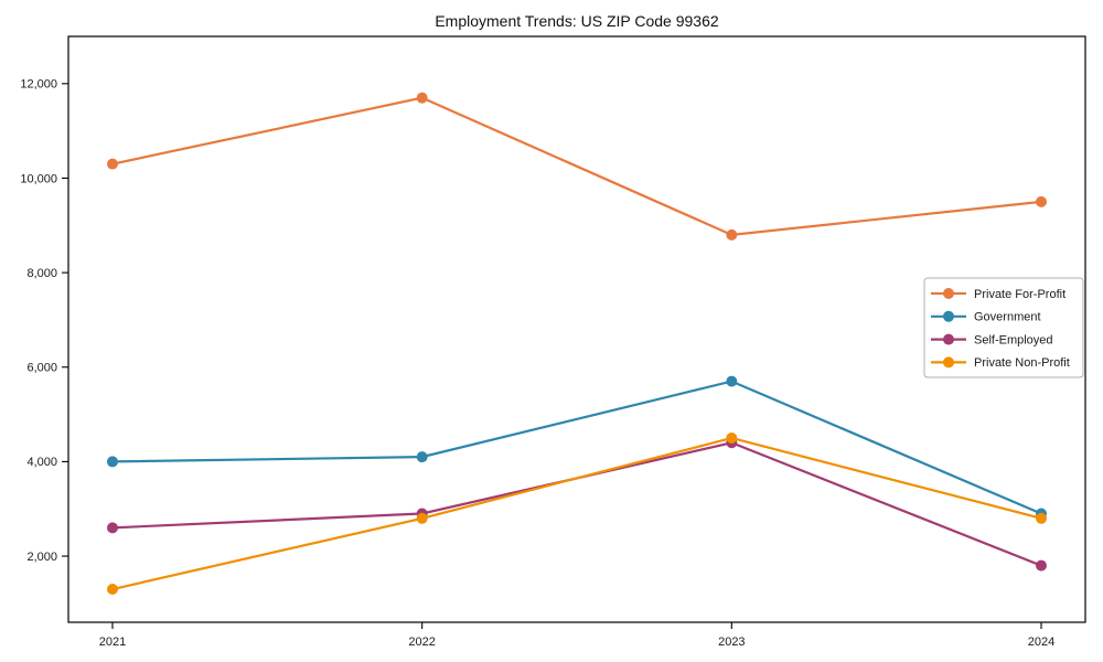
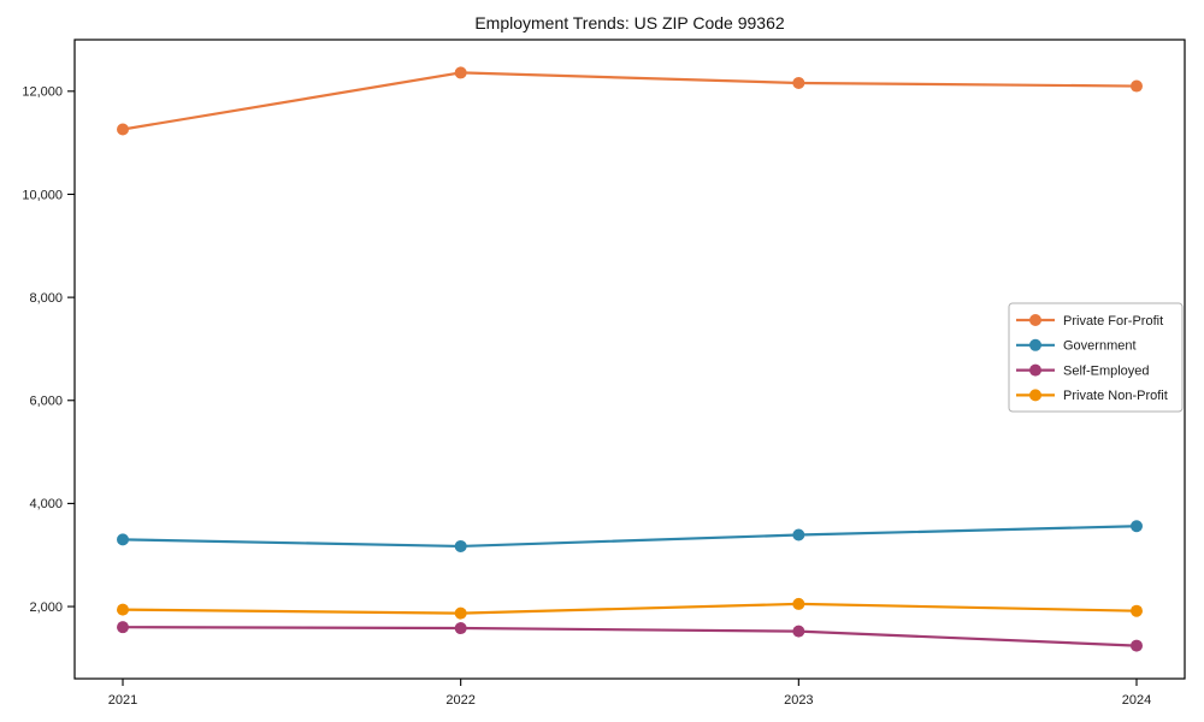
Private For-Profit/2021: 10300 -> 11300
Government/2021: 4000 -> 3300
Self-Employed/2021: 2600 -> 1600
Private Non-Profit/2021: 1300 -> 1900
Private For-Profit/2022: 11700 -> 12400
Government/2022: 4100 -> 3200
Self-Employed/2022: 2900 -> 1600
Private Non-Profit/2022: 2800 -> 1900
Private For-Profit/2023: 8800 -> 12200
Government/2023: 5700 -> 3400
Self-Employed/2023: 4400 -> 1500
Private Non-Profit/2023: 4500 -> 2000
Private For-Profit/2024: 9500 -> 12100
Government/2024: 2900 -> 3600
Self-Employed/2024: 1800 -> 1200
Private Non-Profit/2024: 2800 -> 1900
